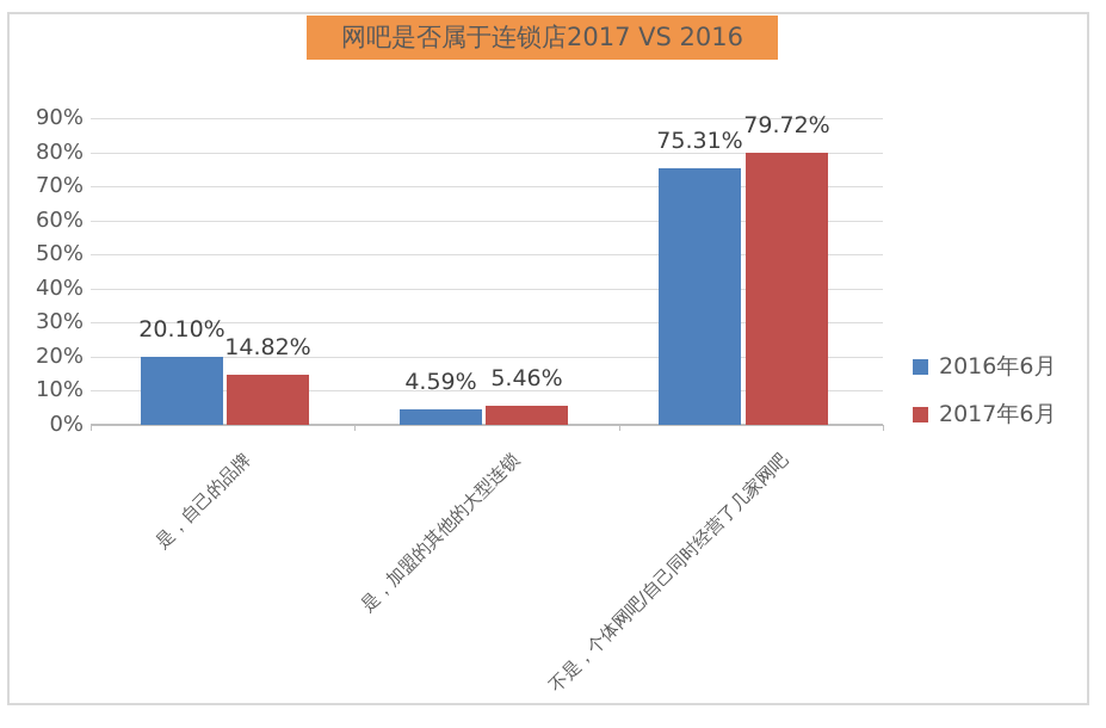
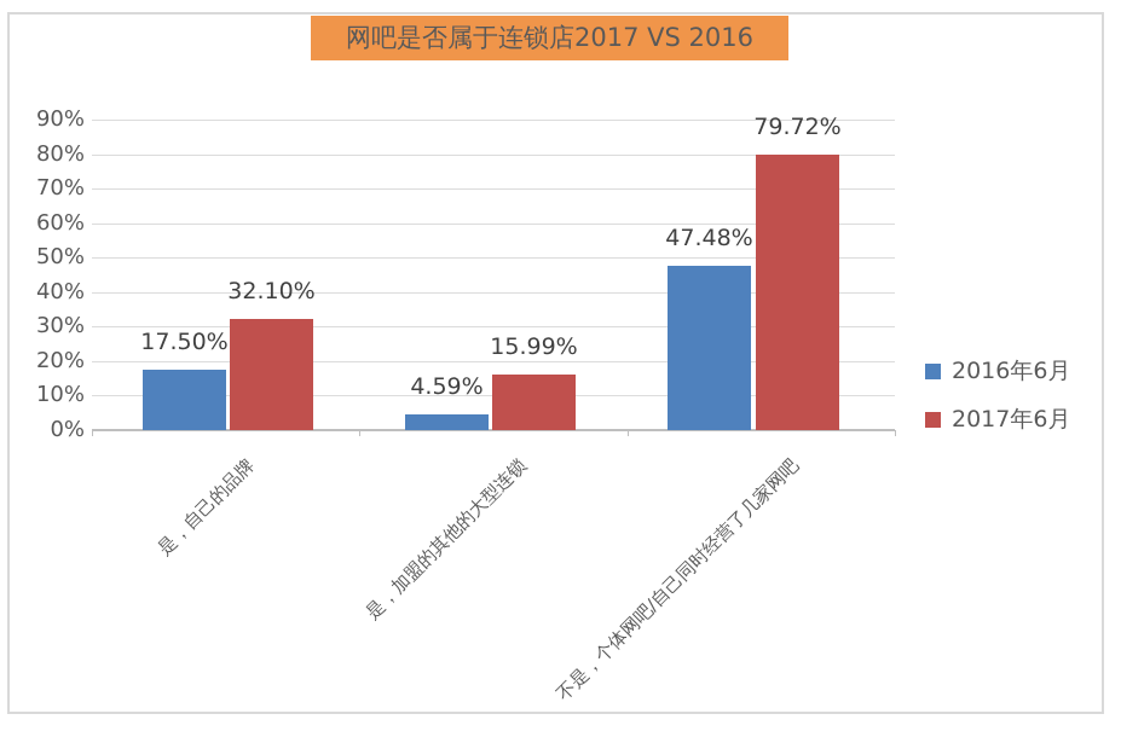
2016年6月/是，自己的品牌: 20.10% -> 17.50%
2017年6月/是，自己的品牌: 14.82% -> 32.10%
2017年6月/是，加盟的其他的大型连锁: 5.46% -> 15.99%
2016年6月/不是，个体网吧/自己同时经营了几家网吧: 75.31% -> 47.48%
